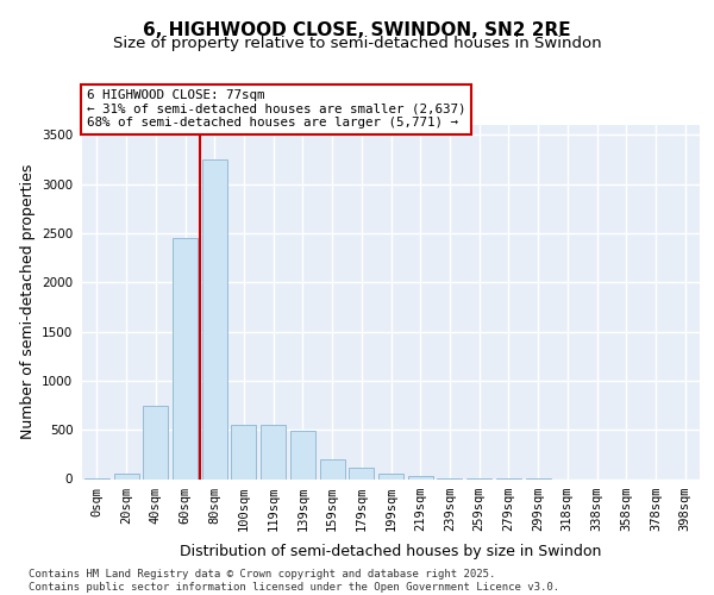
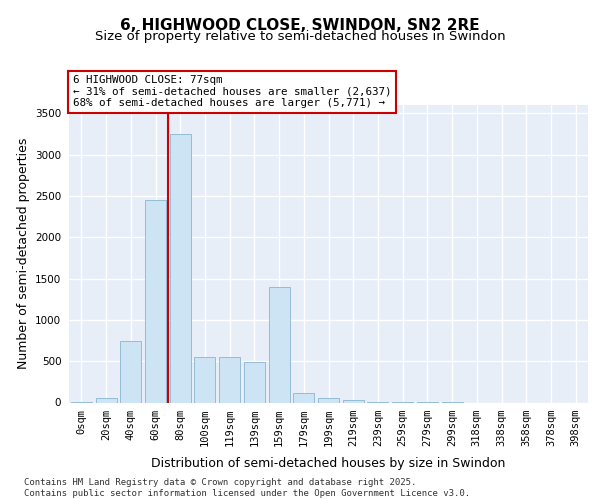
159sqm: 200 -> 1400
